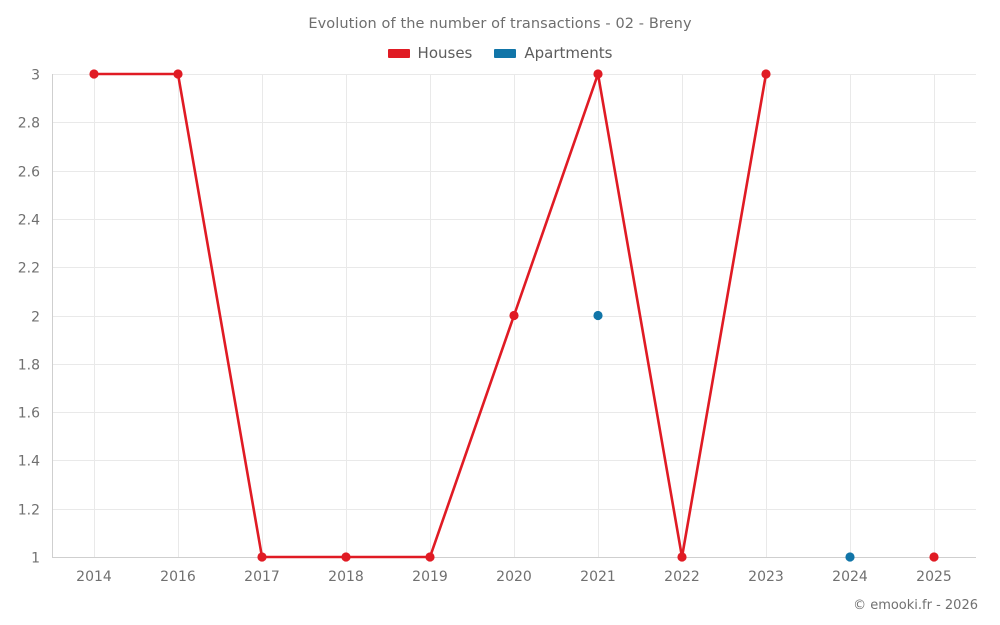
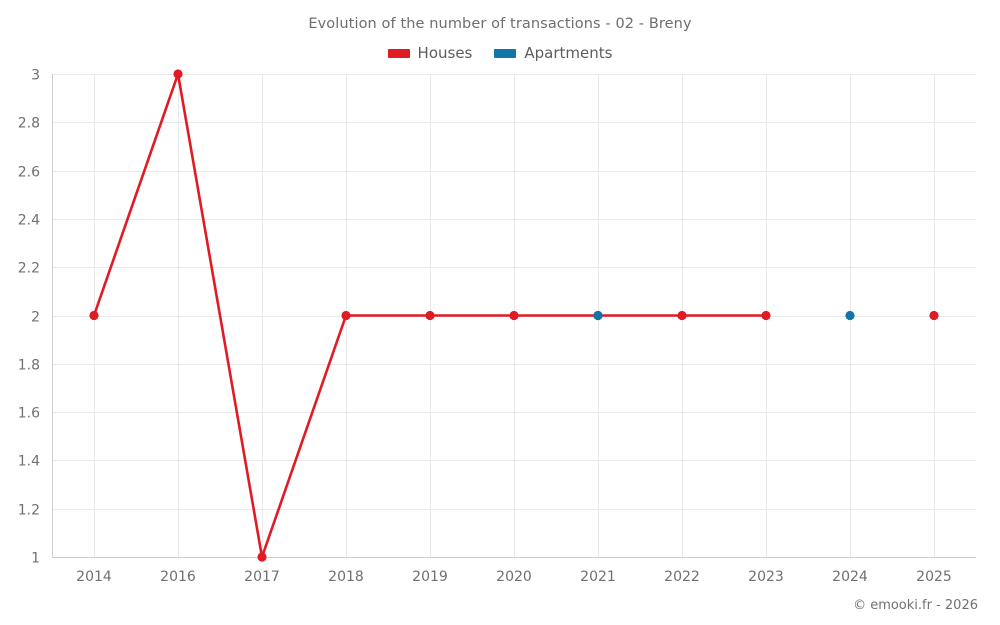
Houses/2014: 3 -> 2
Houses/2018: 1 -> 2
Houses/2019: 1 -> 2
Houses/2021: 3 -> 2
Houses/2022: 1 -> 2
Houses/2023: 3 -> 2
Apartments/2024: 1 -> 2
Houses/2025: 1 -> 2
